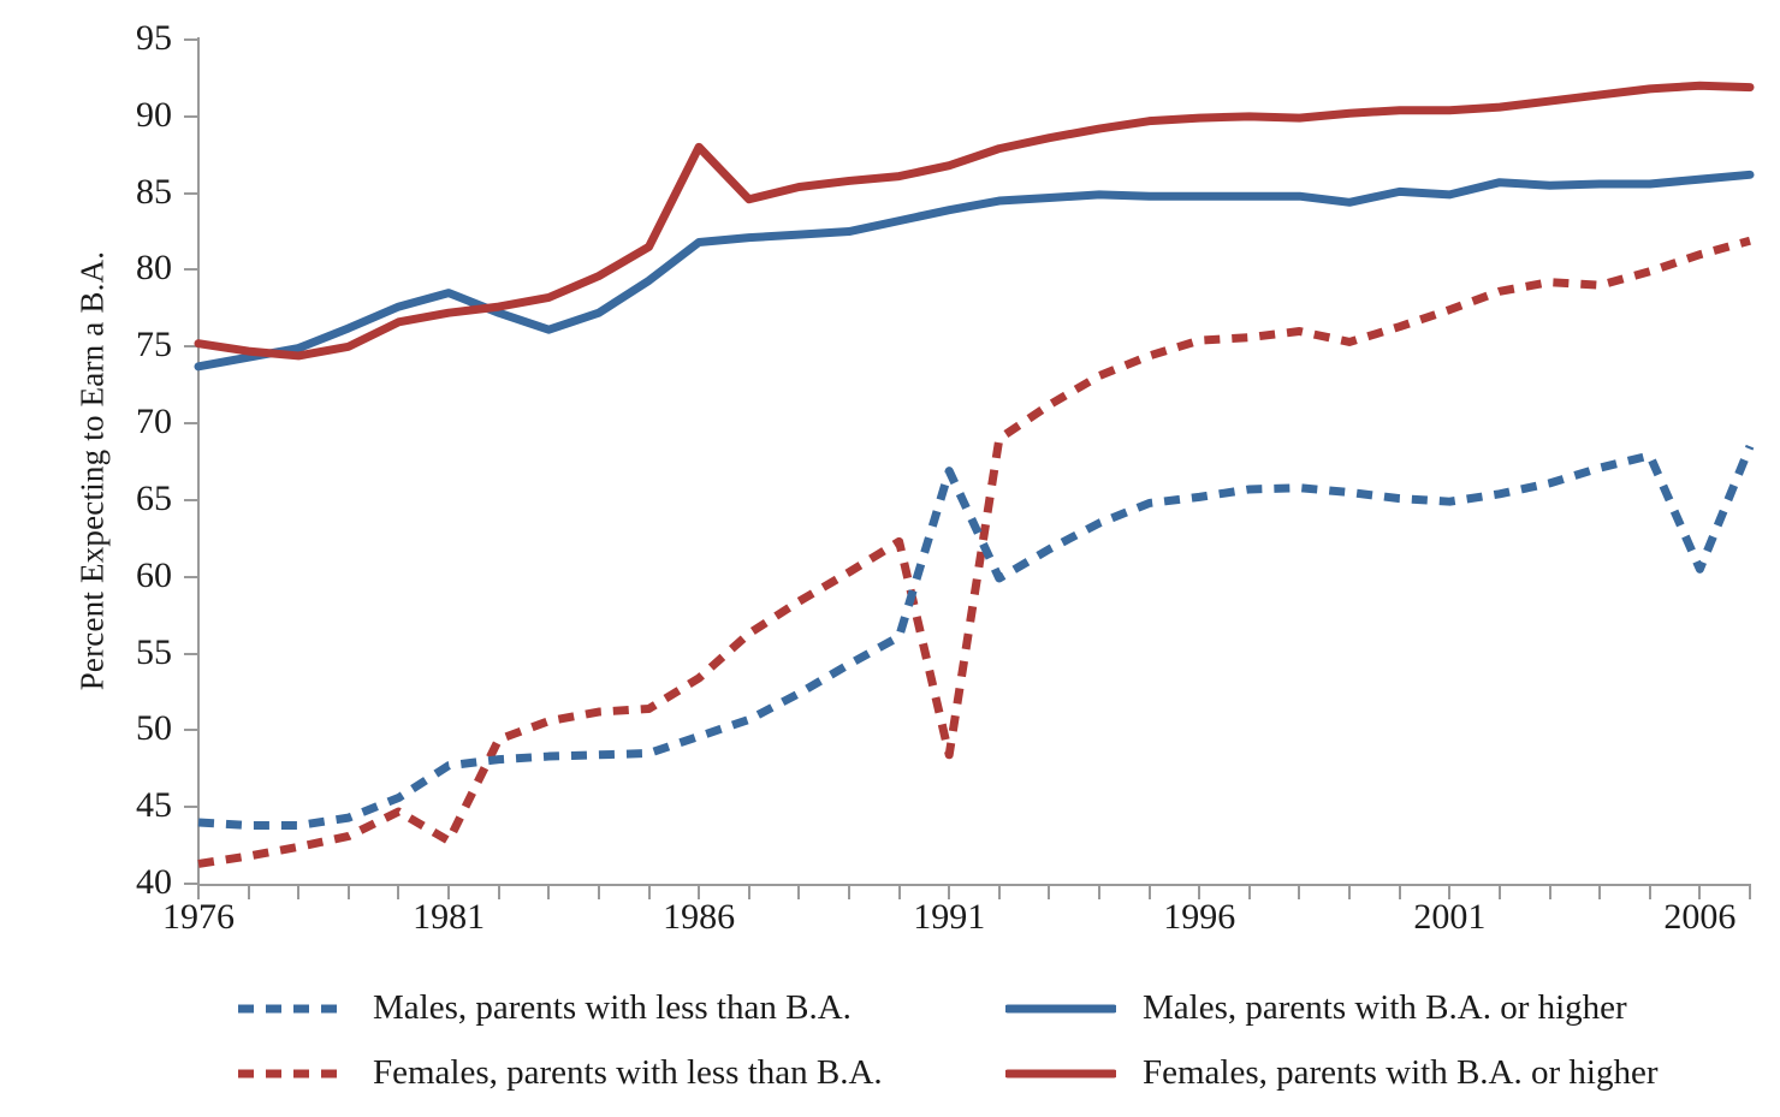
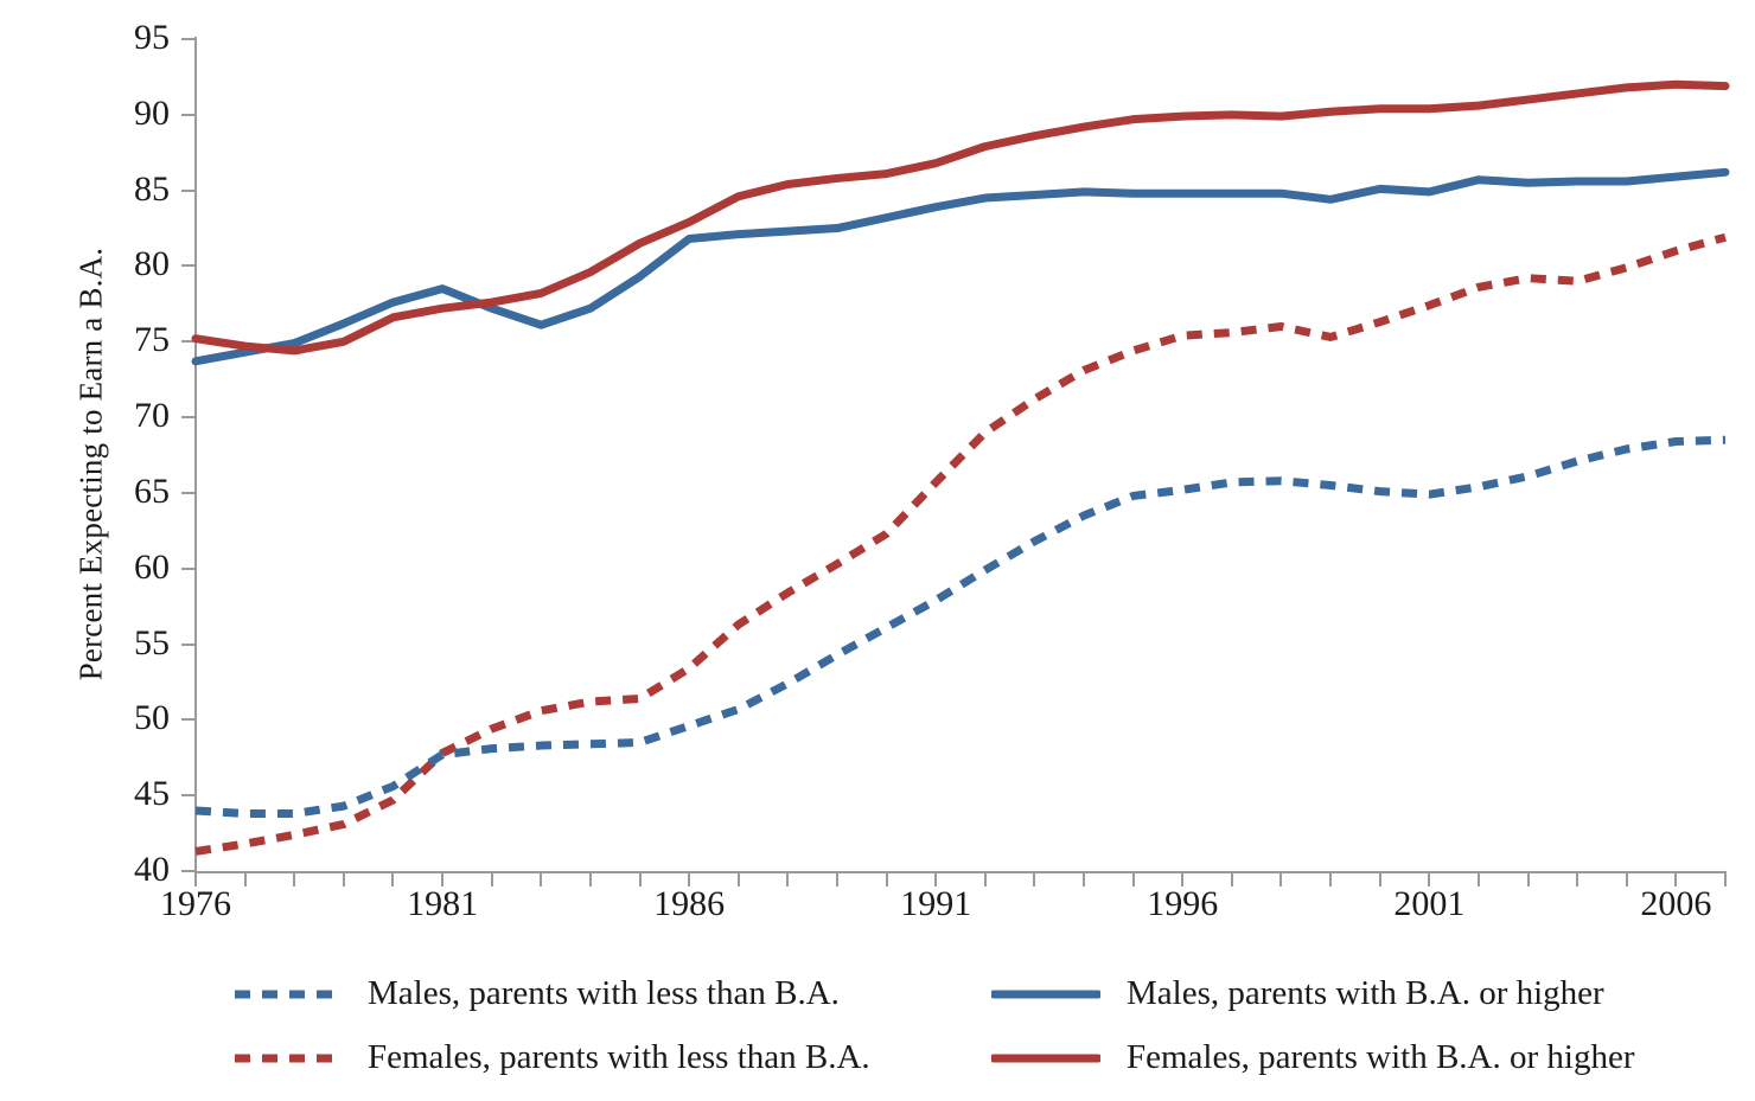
Females, parents with less than B.A./1981: 42.8 -> 47.8
Females, parents with B.A. or higher/1986: 88.0 -> 82.9
Females, parents with less than B.A./1991: 48.4 -> 65.7
Males, parents with less than B.A./1991: 66.9 -> 57.9
Males, parents with less than B.A./2006: 60.5 -> 68.4
